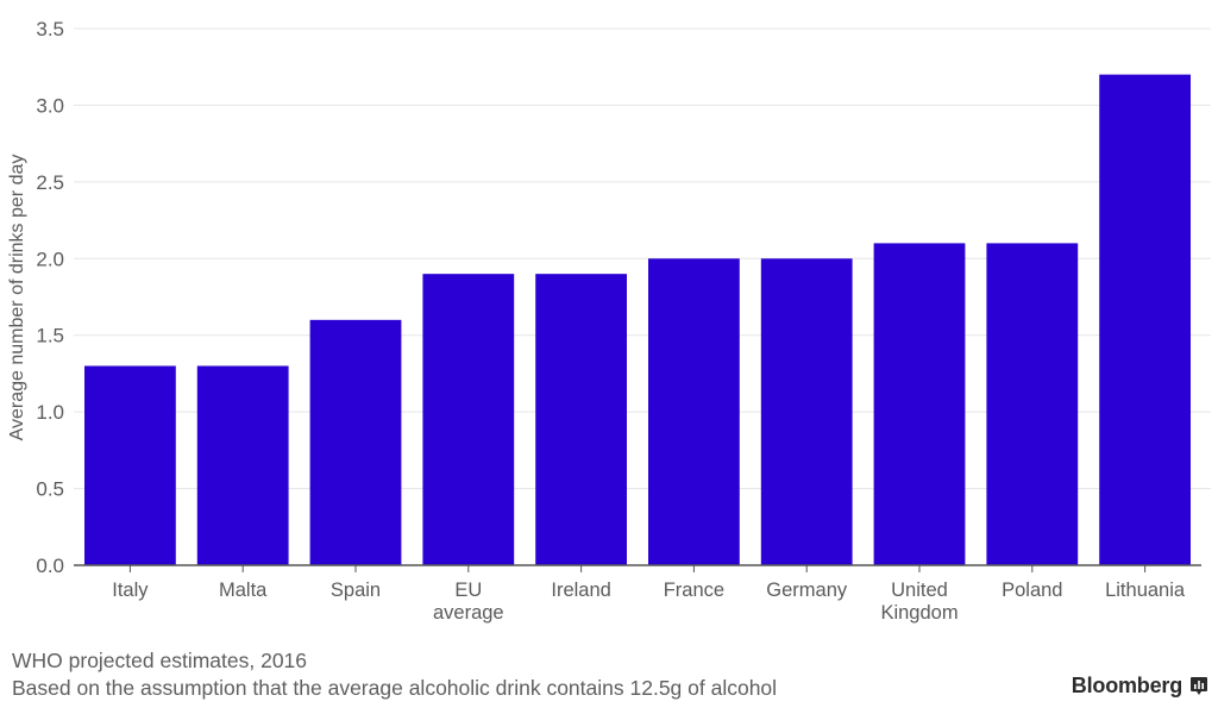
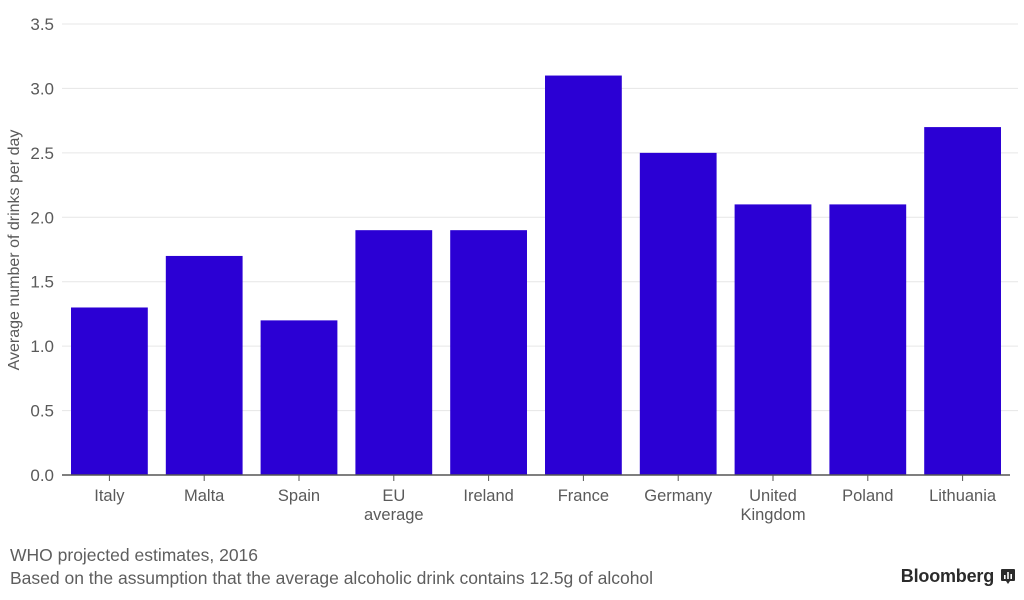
Malta: 1.3 -> 1.7
Spain: 1.6 -> 1.2
France: 2.0 -> 3.1
Germany: 2.0 -> 2.5
Lithuania: 3.2 -> 2.7
